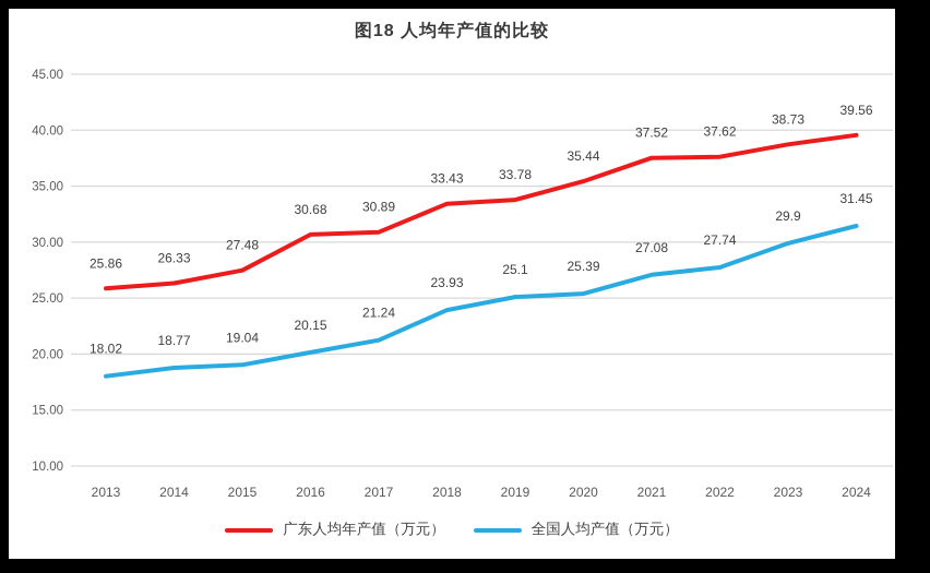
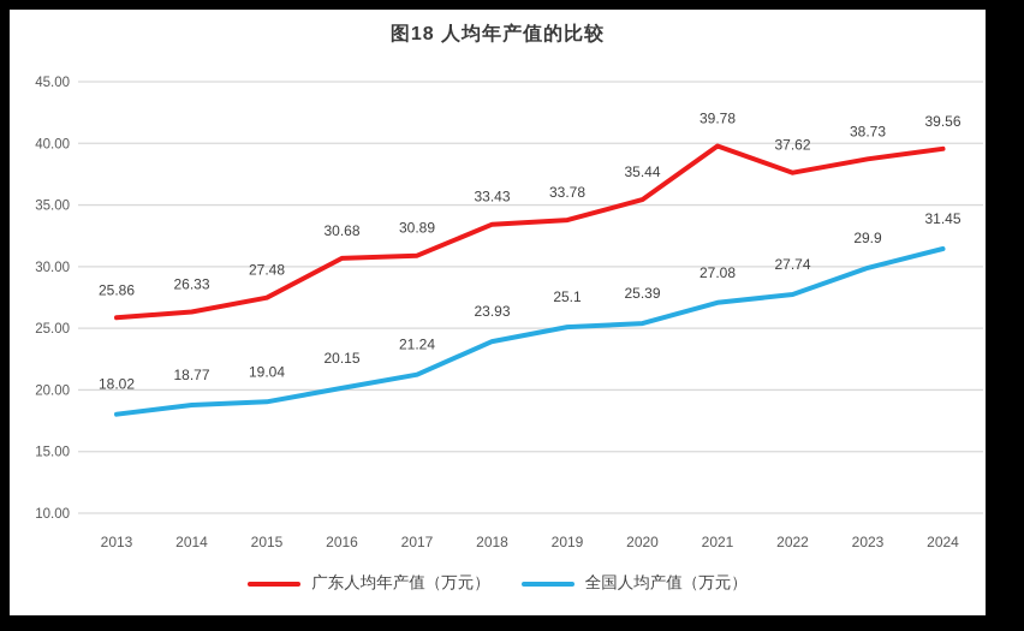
广东人均年产值（万元）/2021: 37.52 -> 39.78
